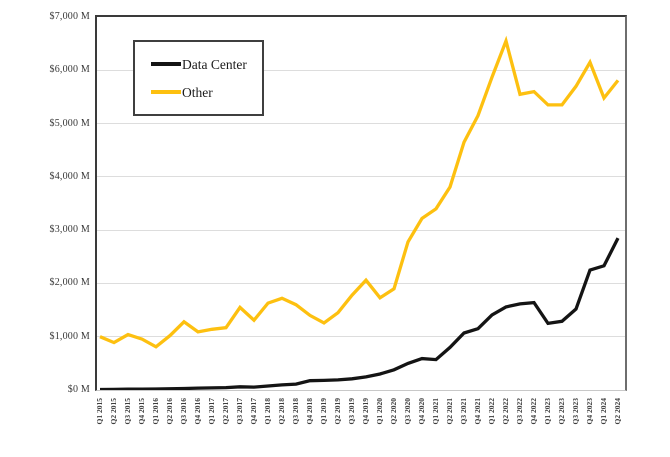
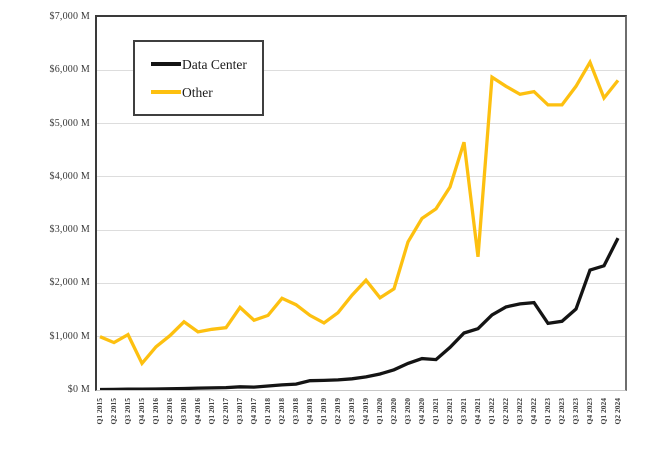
Other/Q4 2015: $1000M -> $500M
Other/Q1 2018: $1600M -> $1400M
Other/Q4 2021: $5200M -> $2500M
Other/Q2 2022: $6600M -> $5700M
